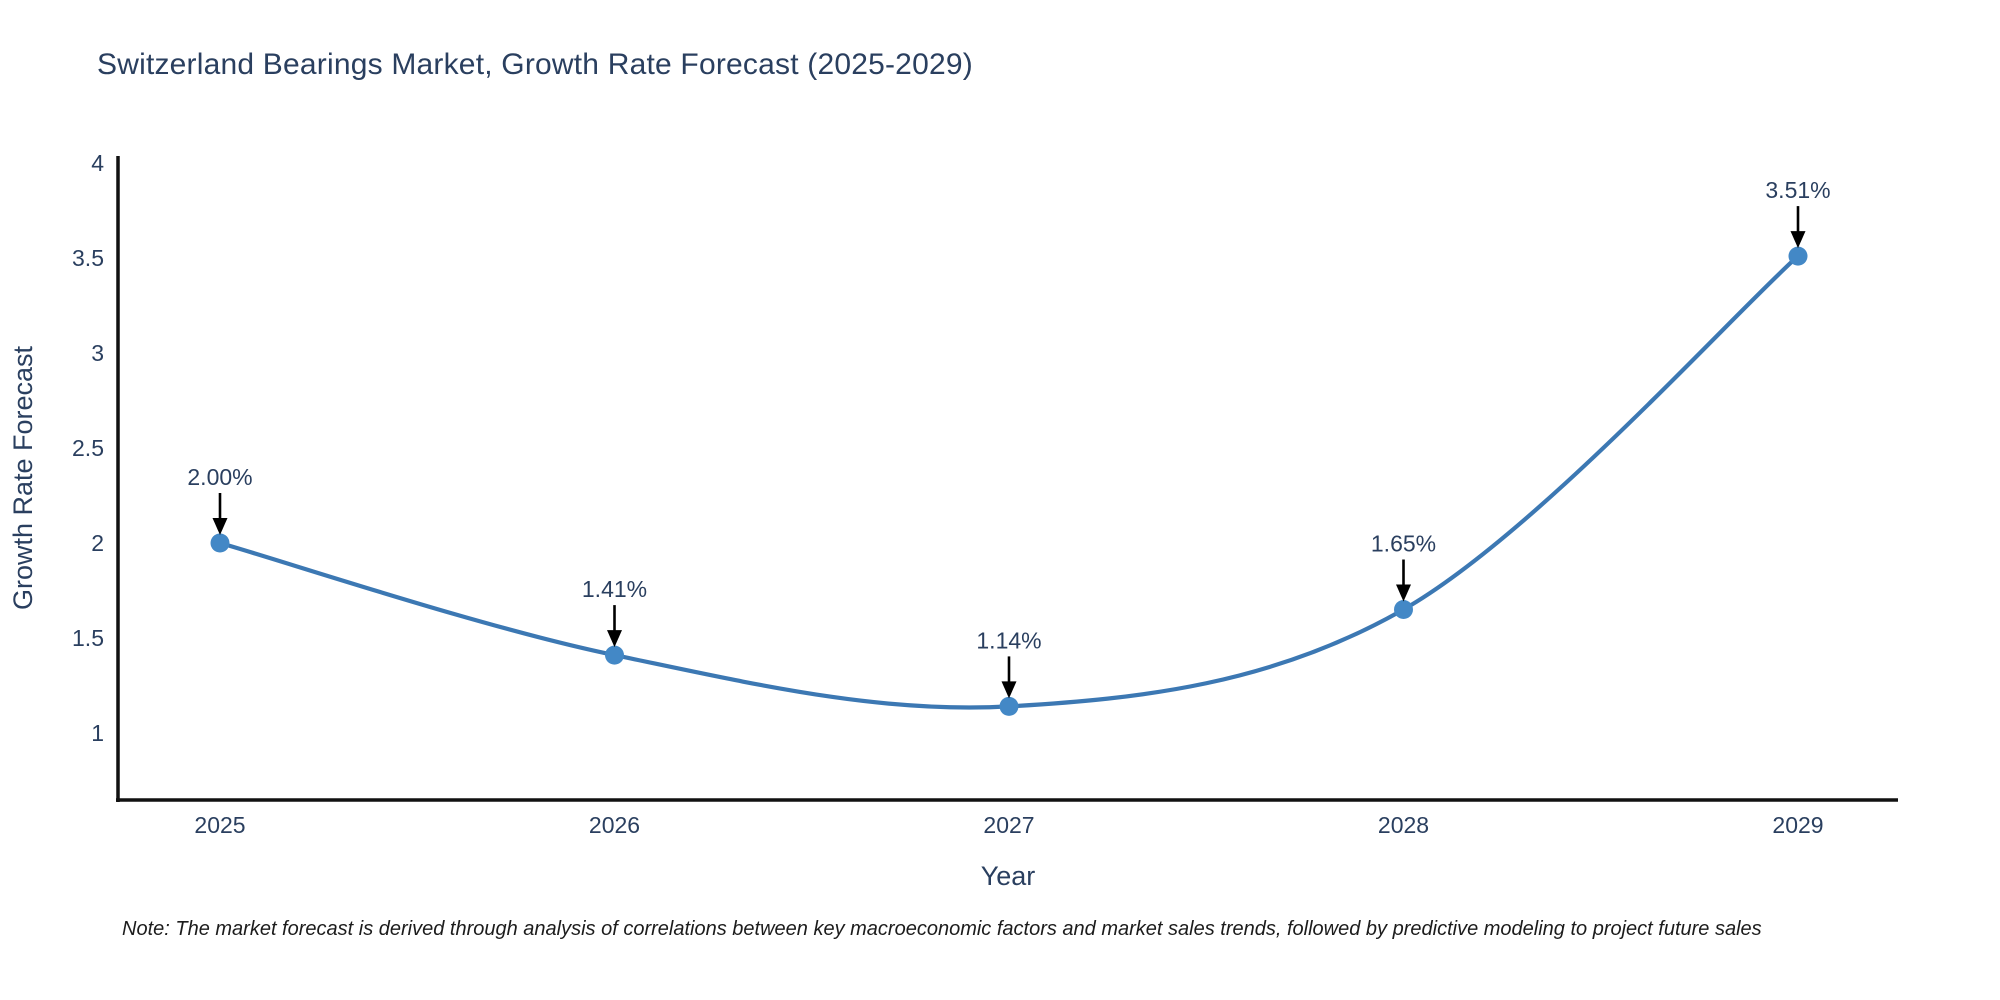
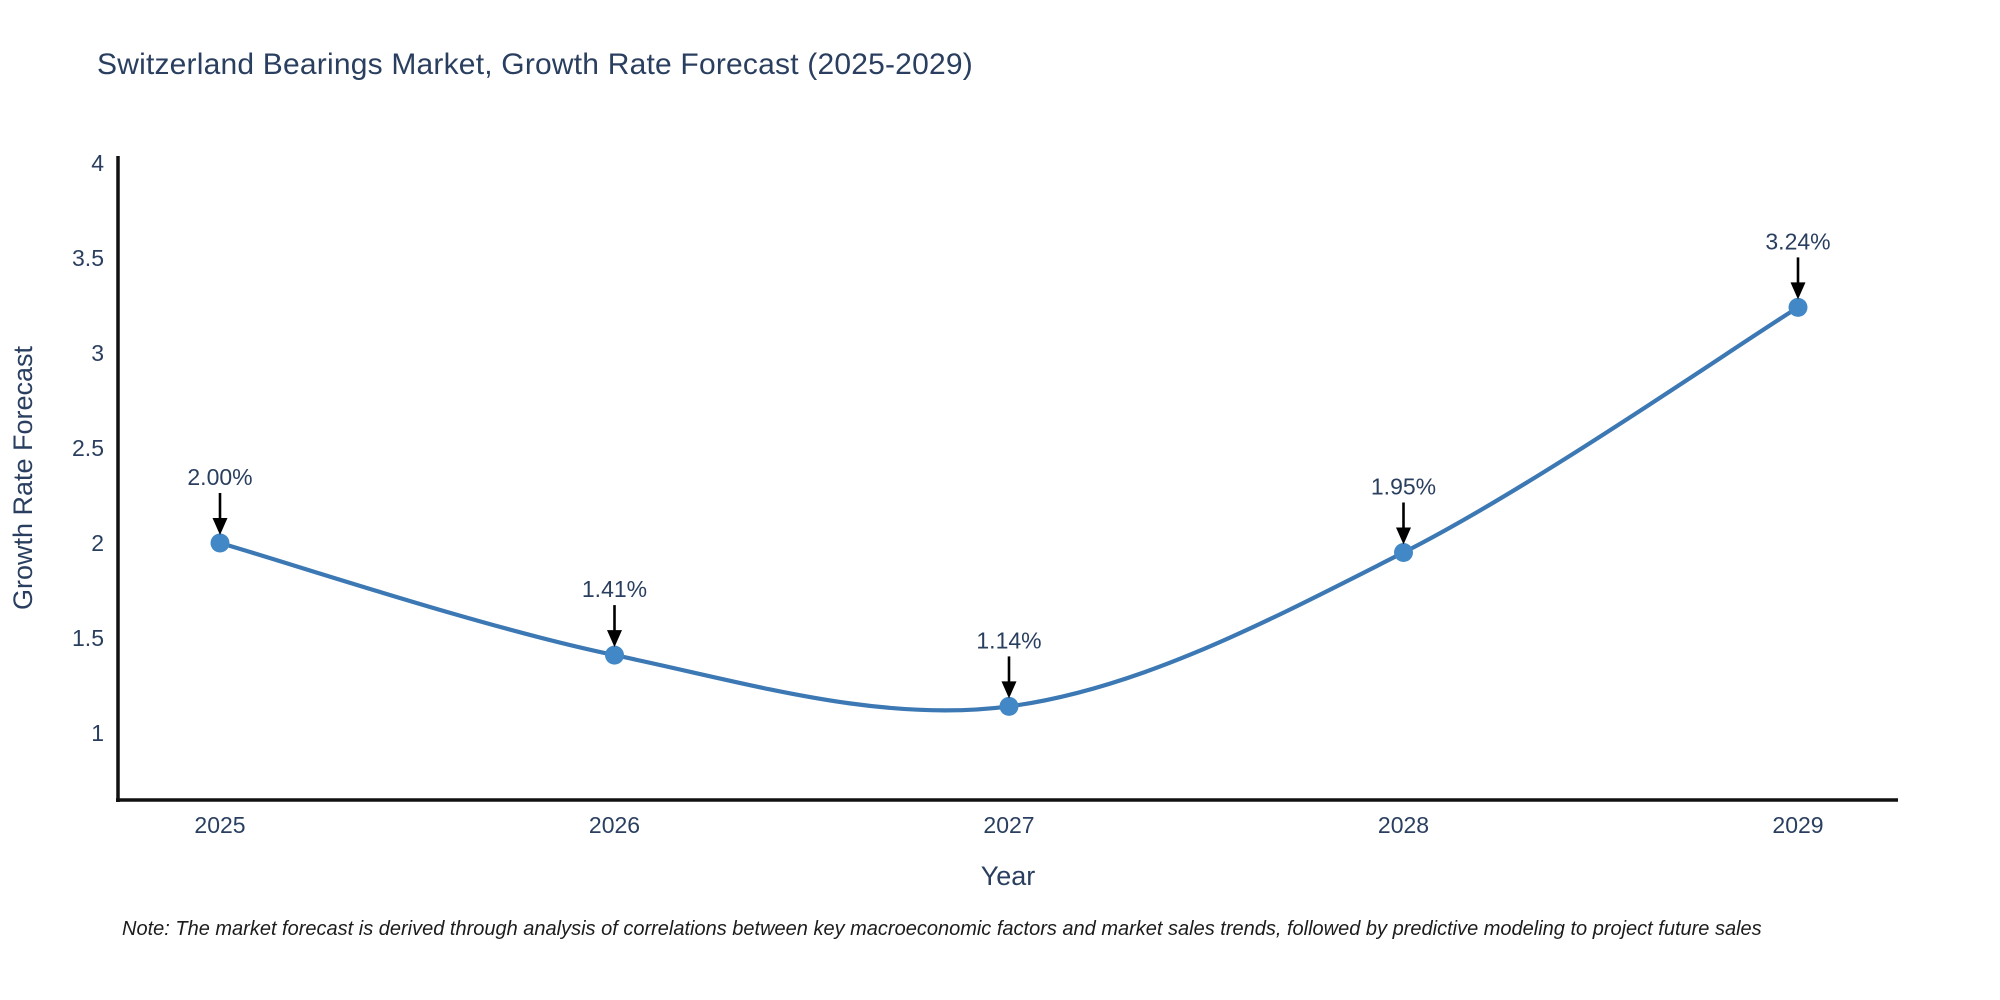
2028: 1.65% -> 1.95%
2029: 3.51% -> 3.24%
